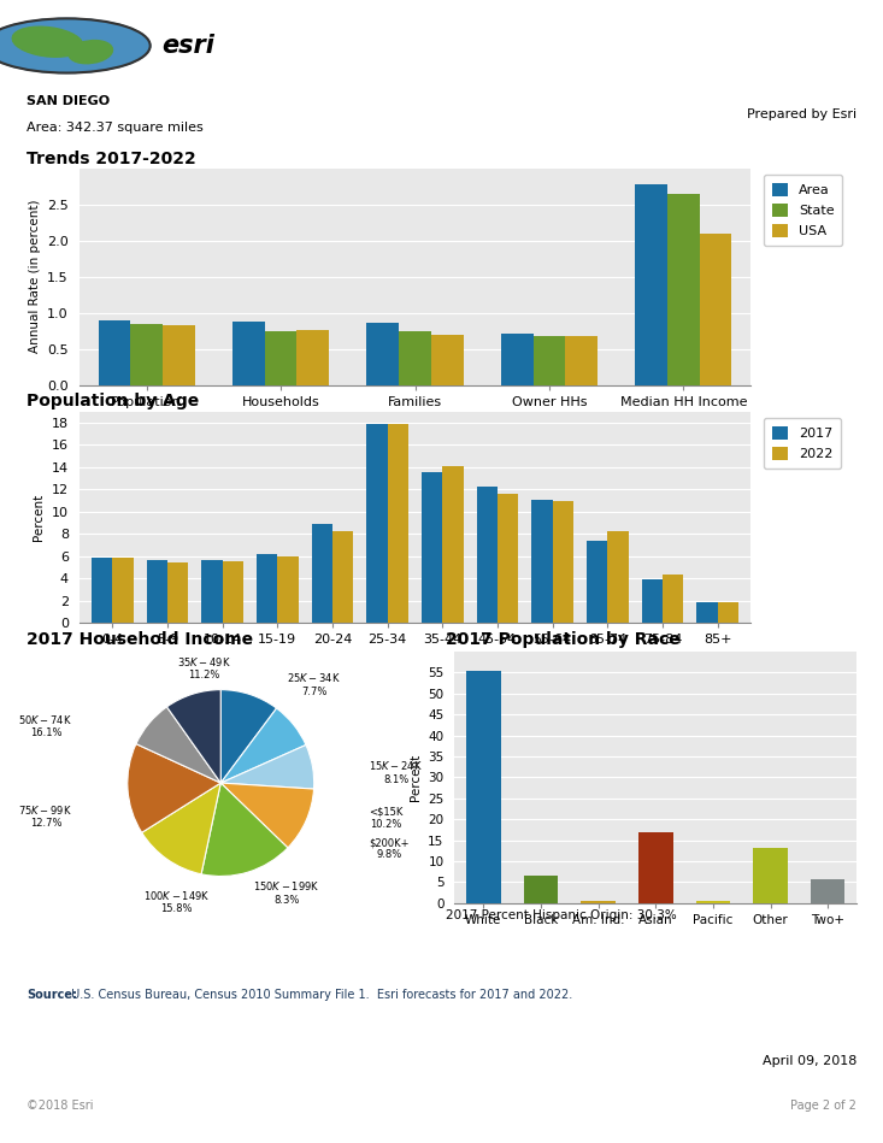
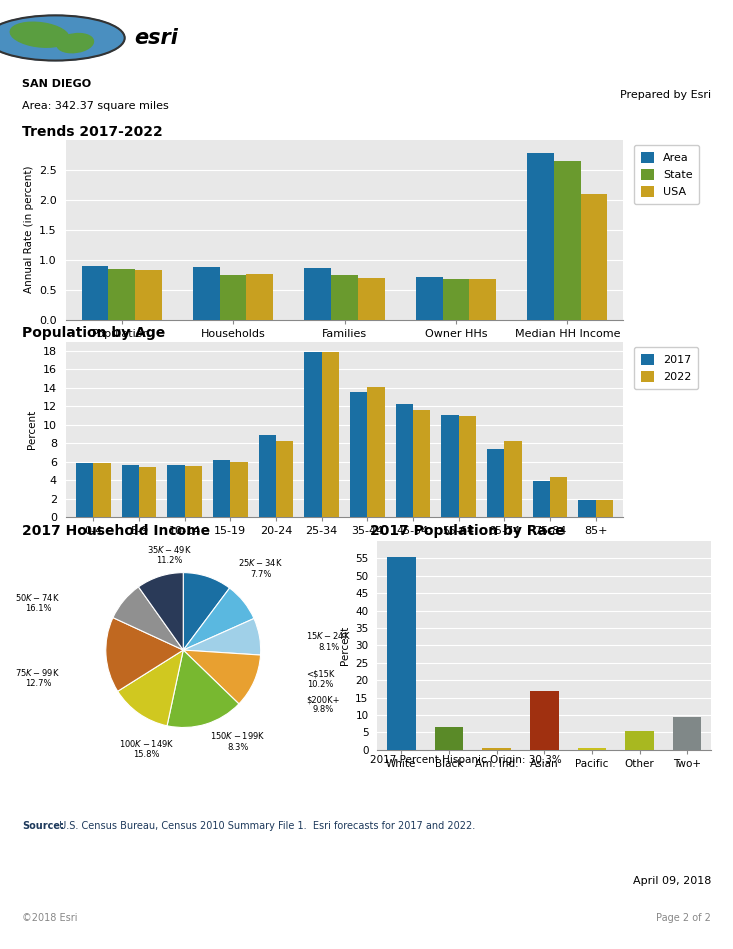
Other: 13.2 -> 5.5
Two+: 5.8 -> 9.5
